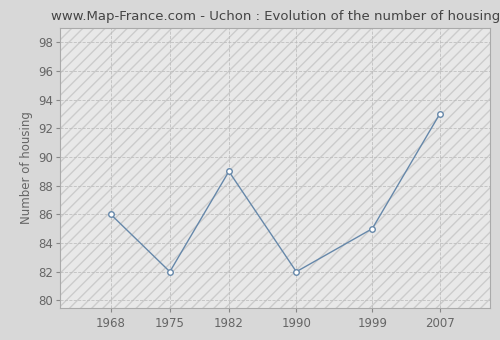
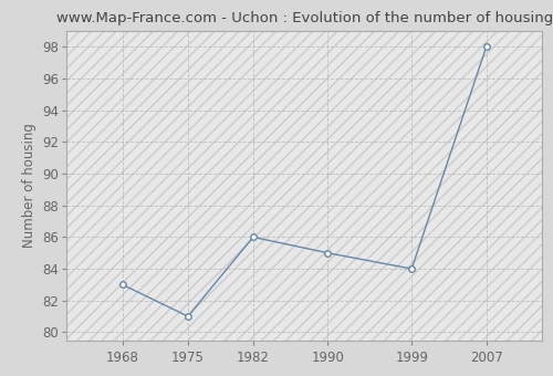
1968: 86 -> 83
1975: 82 -> 81
1982: 89 -> 86
1990: 82 -> 85
1999: 85 -> 84
2007: 93 -> 98
